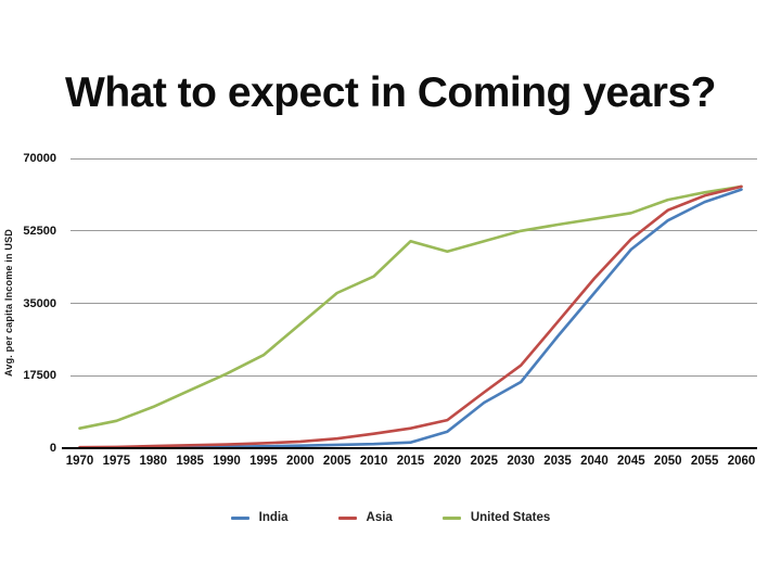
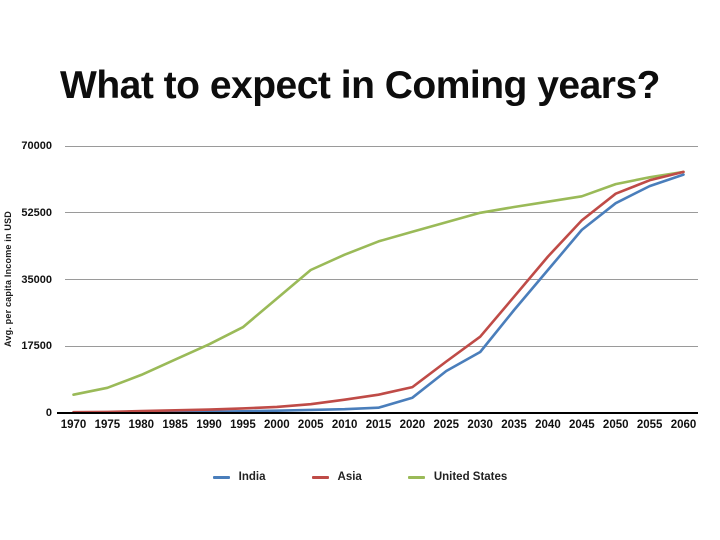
United States/2015: 50000 -> 45000
